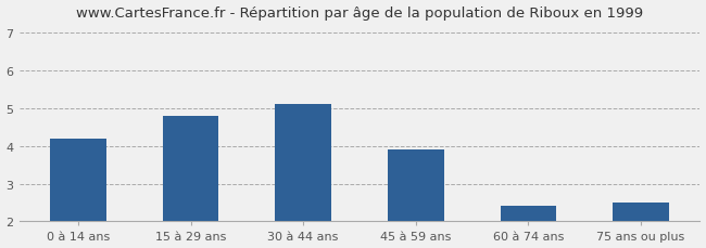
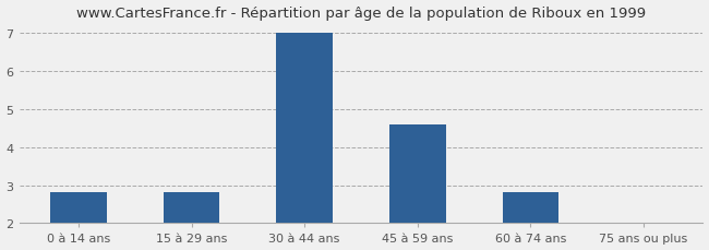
0 à 14 ans: 4.2 -> 2.8
15 à 29 ans: 4.8 -> 2.8
30 à 44 ans: 5.1 -> 7.0
45 à 59 ans: 3.9 -> 4.6
60 à 74 ans: 2.4 -> 2.8
75 ans ou plus: 2.5 -> 2.0
